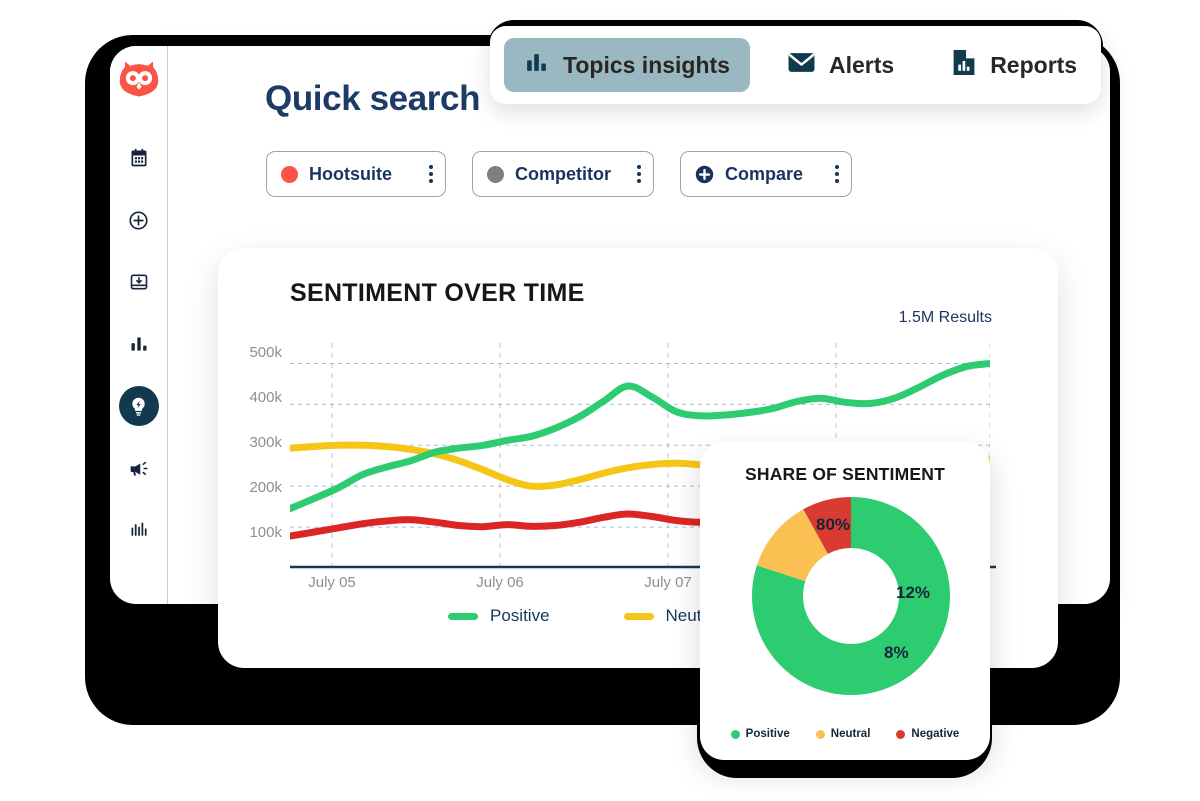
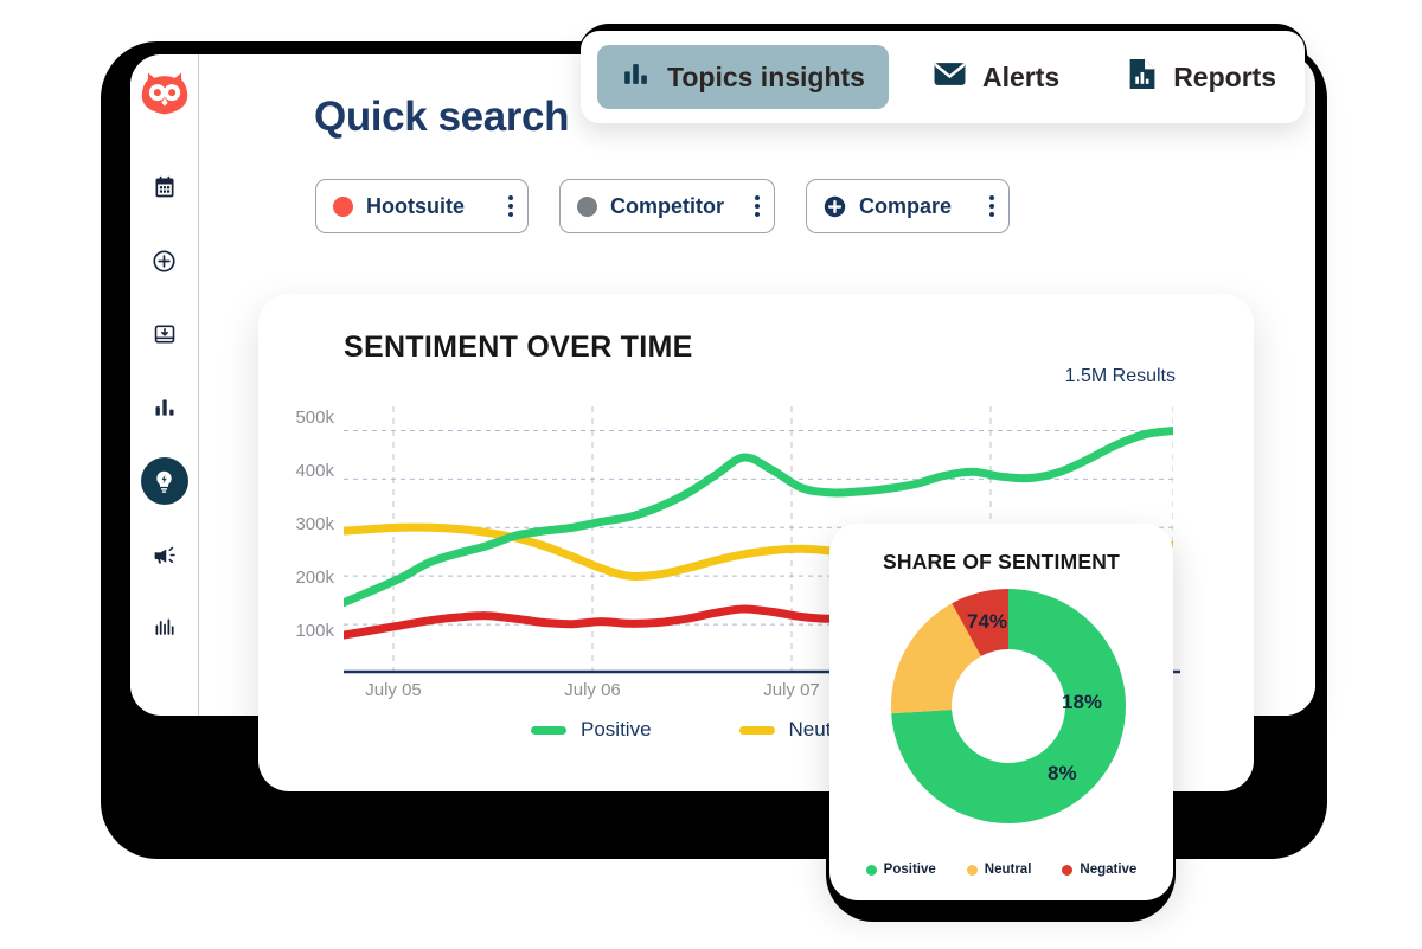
SHARE OF SENTIMENT/Positive: 80% -> 74%
SHARE OF SENTIMENT/Neutral: 12% -> 18%
